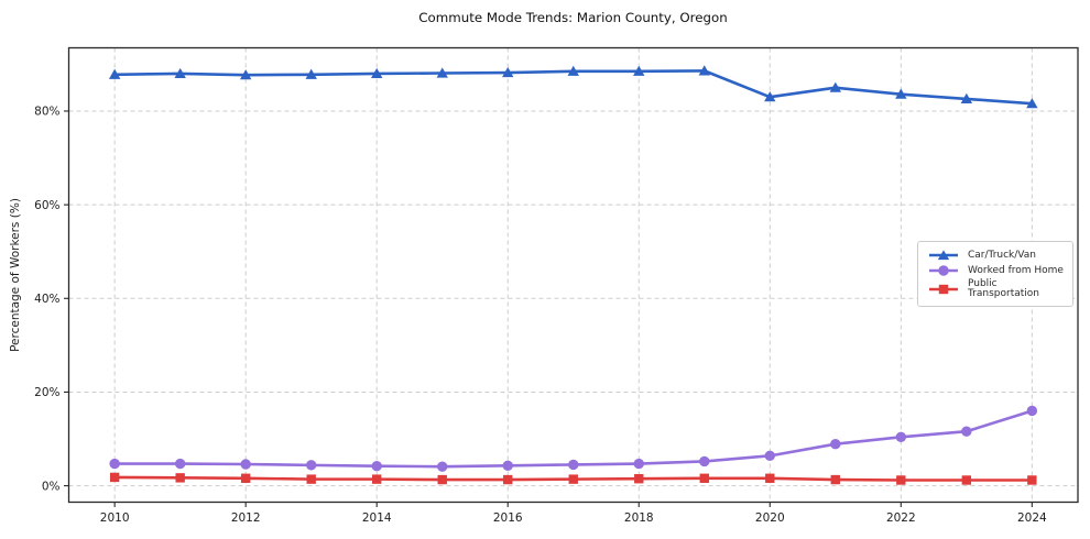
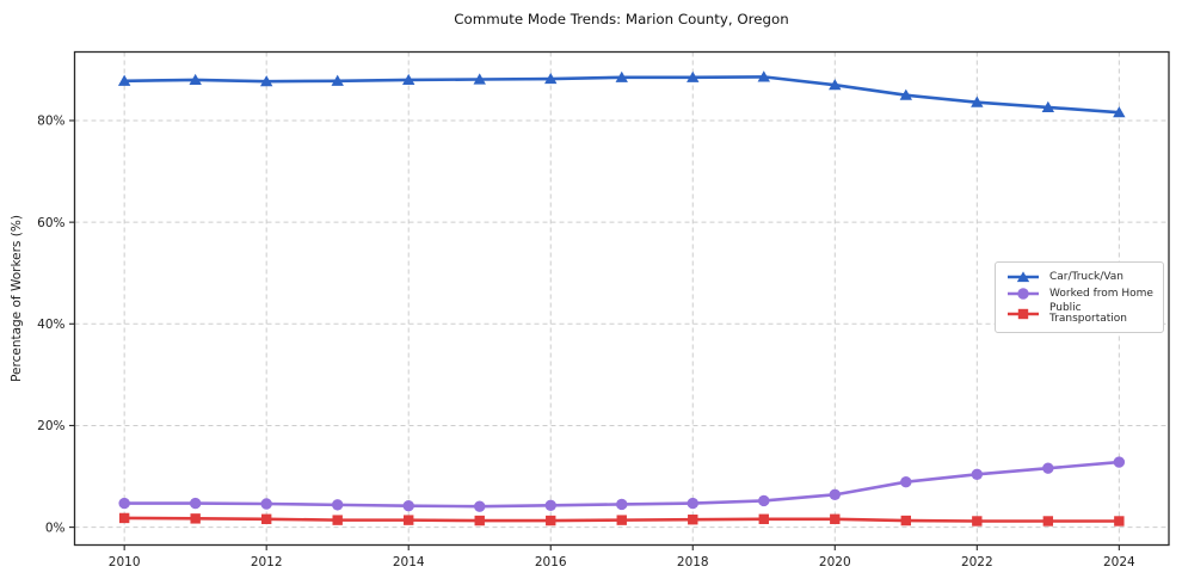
Car/Truck/Van/2020: 83% -> 87%
Worked from Home/2024: 16% -> 13%
